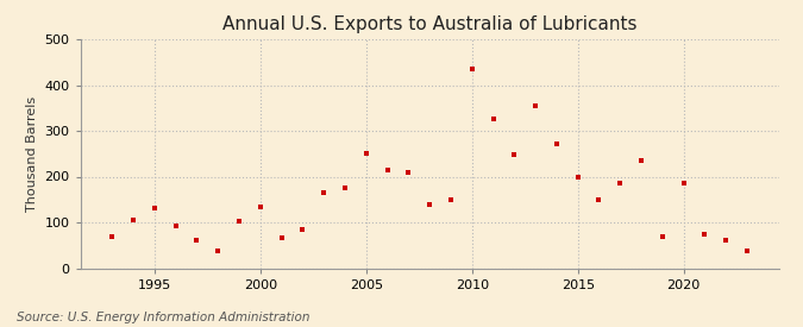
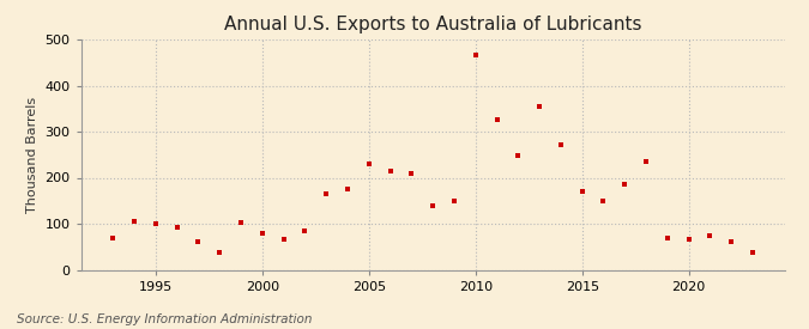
1995: 130 -> 100
2000: 135 -> 80
2005: 250 -> 230
2010: 435 -> 465
2015: 200 -> 170
2020: 185 -> 65
